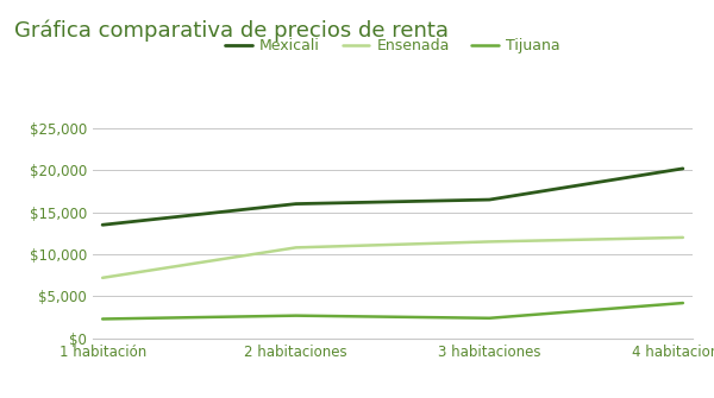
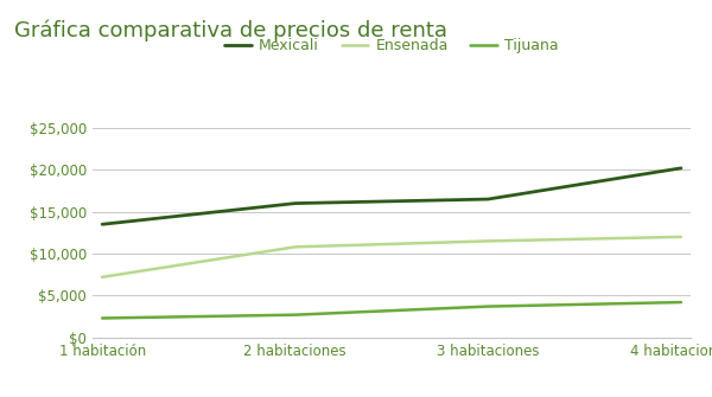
Tijuana/3 habitaciones: $2,400 -> $3,700
